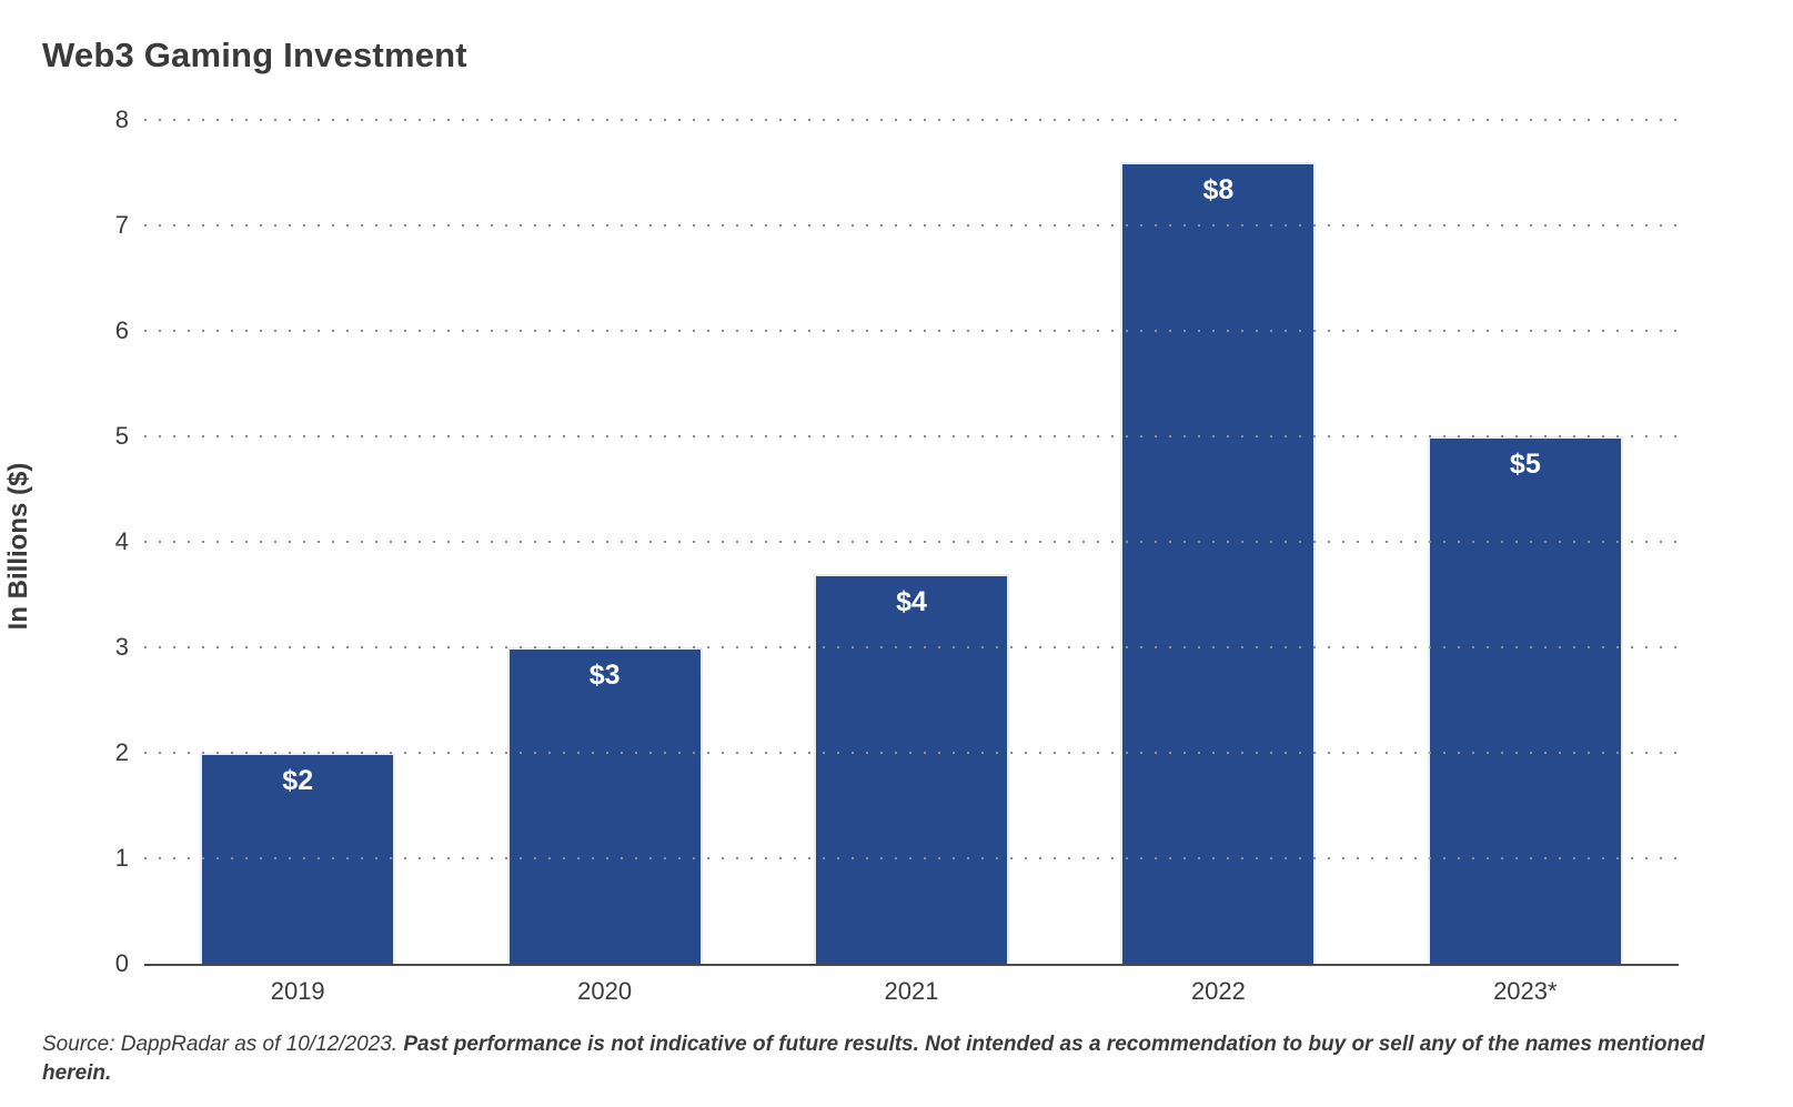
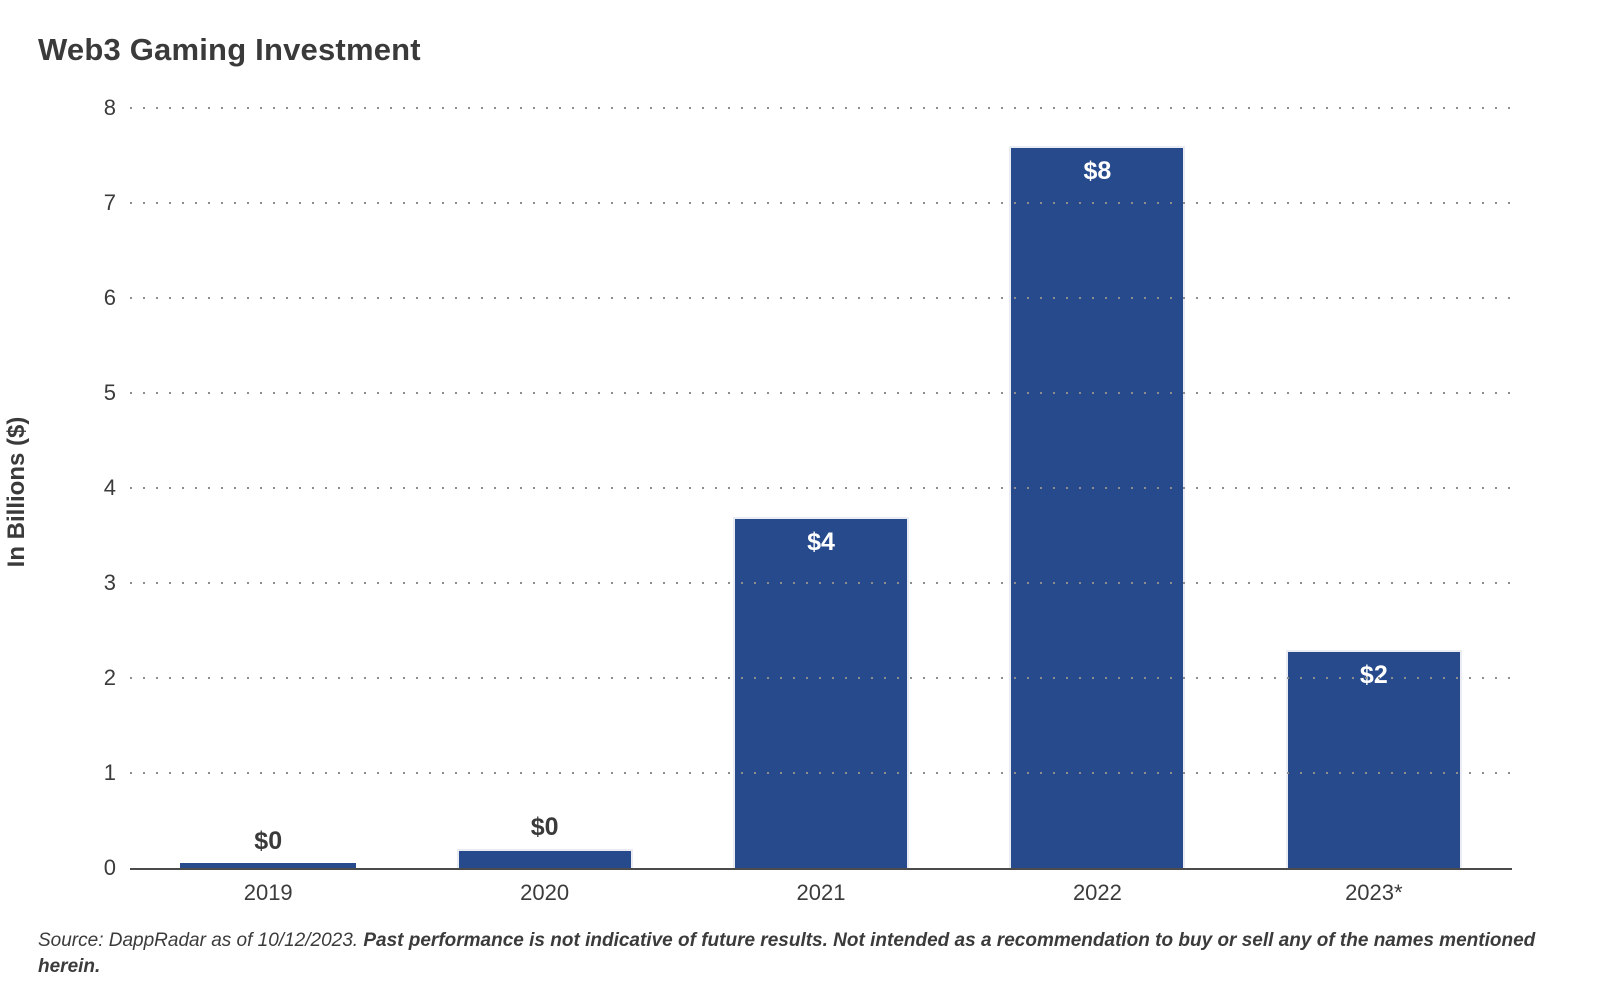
2019: $2 -> $0
2020: $3 -> $0
2023*: $5 -> $2
